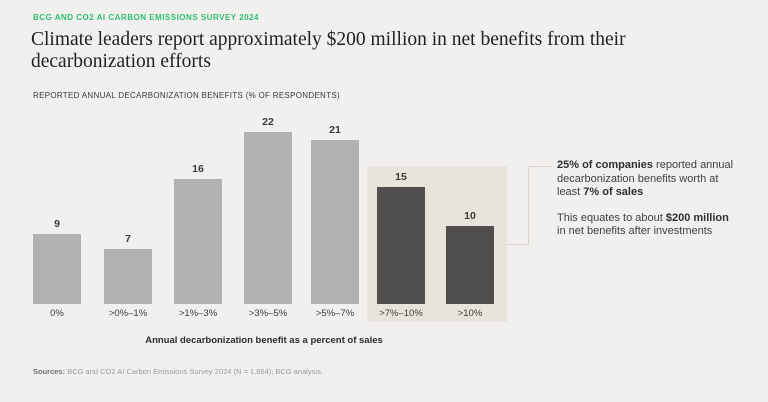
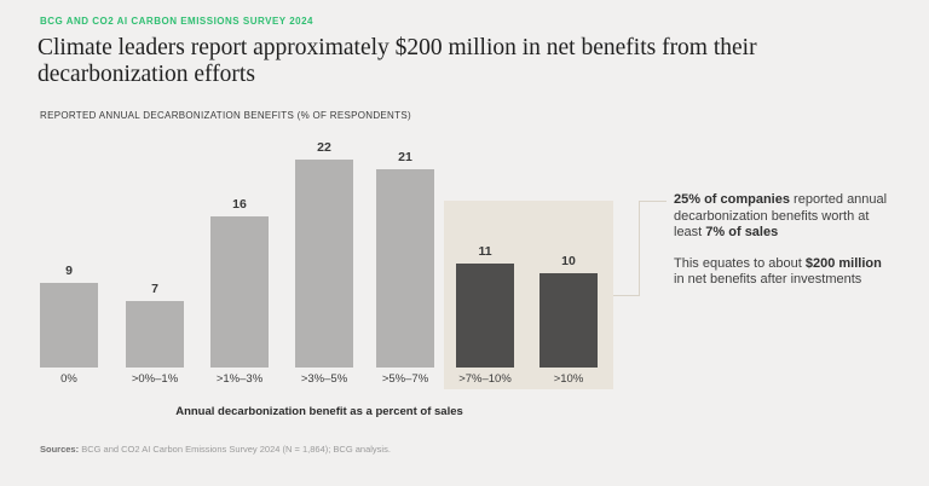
>7%–10%: 15 -> 11
